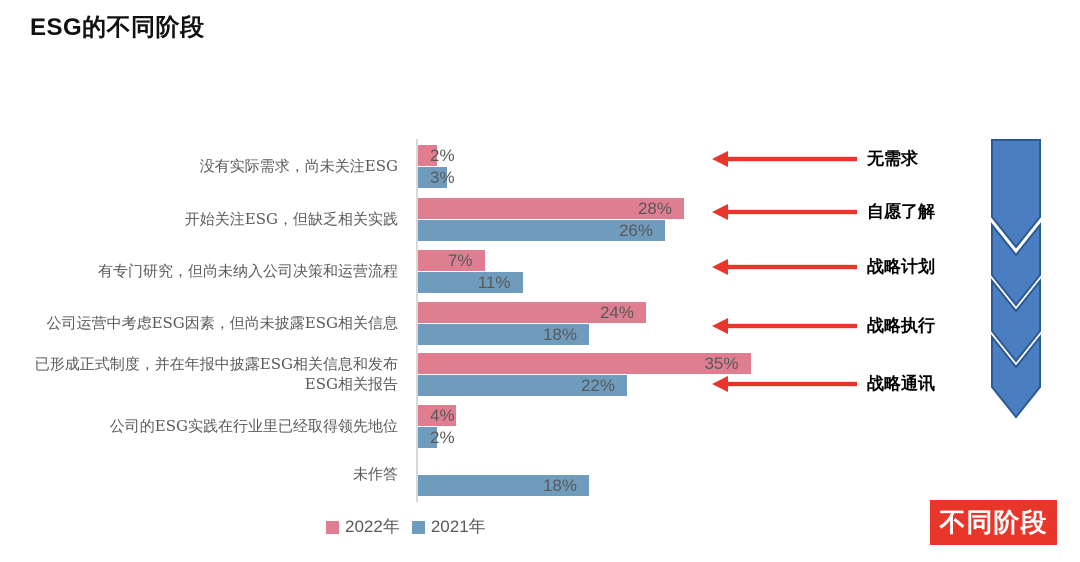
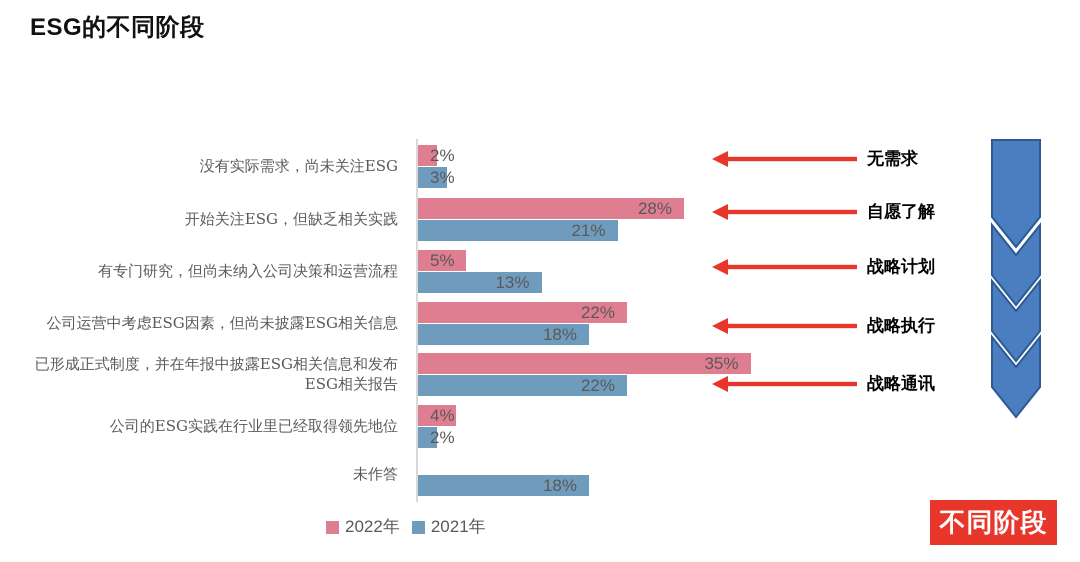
2021年/开始关注ESG，但缺乏相关实践: 26% -> 21%
2022年/有专门研究，但尚未纳入公司决策和运营流程: 7% -> 5%
2021年/有专门研究，但尚未纳入公司决策和运营流程: 11% -> 13%
2022年/公司运营中考虑ESG因素，但尚未披露ESG相关信息: 24% -> 22%
